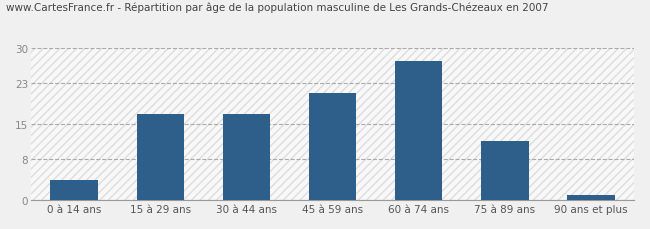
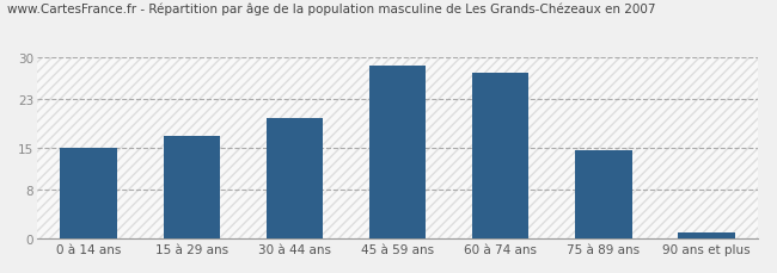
0 à 14 ans: 4.0 -> 15.0
30 à 44 ans: 17.0 -> 20.0
45 à 59 ans: 21.0 -> 28.5
75 à 89 ans: 11.6 -> 14.5
